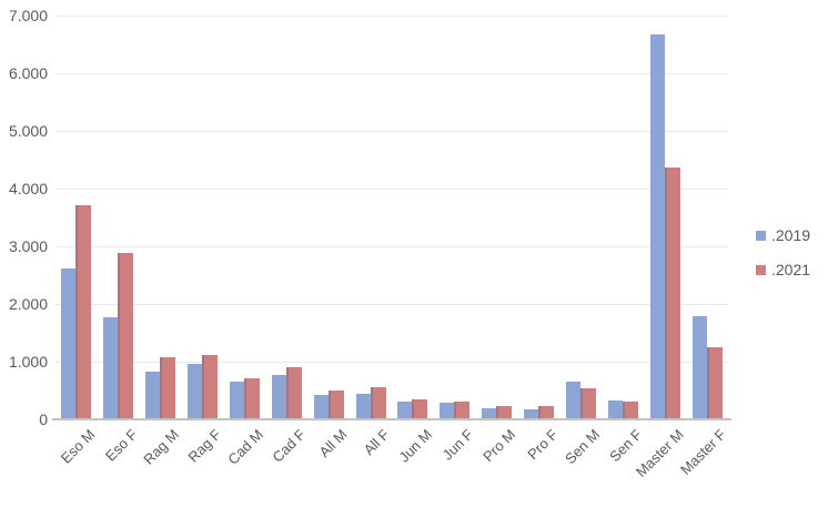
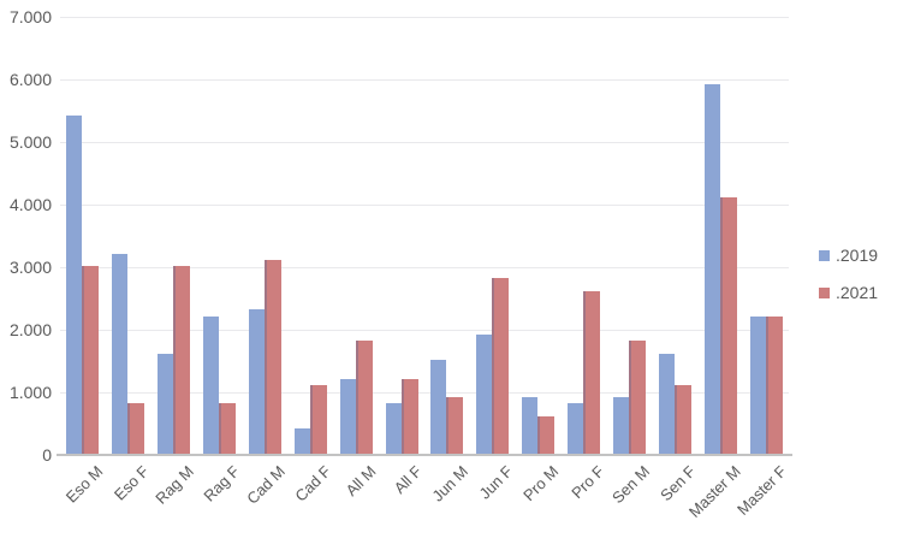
.2019/Eso M: 2600 -> 5400
.2021/Eso M: 3700 -> 3000
.2019/Eso F: 1800 -> 3200
.2021/Eso F: 2900 -> 800
.2019/Rag M: 800 -> 1600
.2021/Rag M: 1000 -> 3000
.2019/Rag F: 1000 -> 2200
.2021/Rag F: 1100 -> 800
.2019/Cad M: 600 -> 2300
.2021/Cad M: 700 -> 3100
.2019/Cad F: 800 -> 400
.2021/Cad F: 900 -> 1100
.2019/All M: 400 -> 1200
.2021/All M: 500 -> 1800
.2019/All F: 400 -> 800
.2021/All F: 500 -> 1200
.2019/Jun M: 300 -> 1500
.2021/Jun M: 300 -> 900
.2019/Jun F: 300 -> 1900
.2021/Jun F: 300 -> 2800
.2019/Pro M: 200 -> 900
.2021/Pro M: 200 -> 600
.2019/Pro F: 200 -> 800
.2021/Pro F: 200 -> 2600
.2019/Sen M: 600 -> 900
.2021/Sen M: 500 -> 1800
.2019/Sen F: 300 -> 1600
.2021/Sen F: 300 -> 1100
.2019/Master M: 6600 -> 5900
.2021/Master M: 4400 -> 4100
.2019/Master F: 1800 -> 2200
.2021/Master F: 1200 -> 2200
